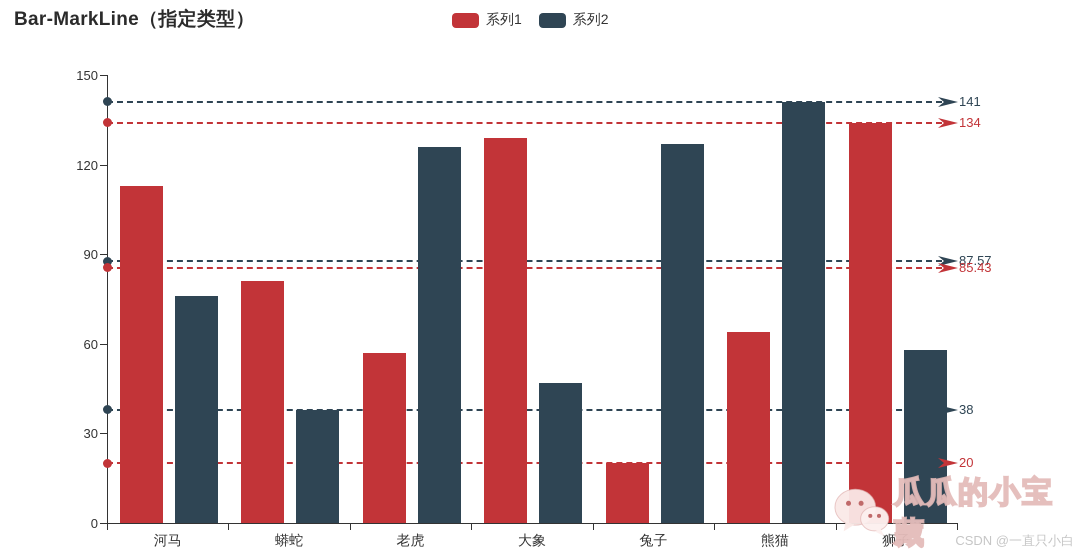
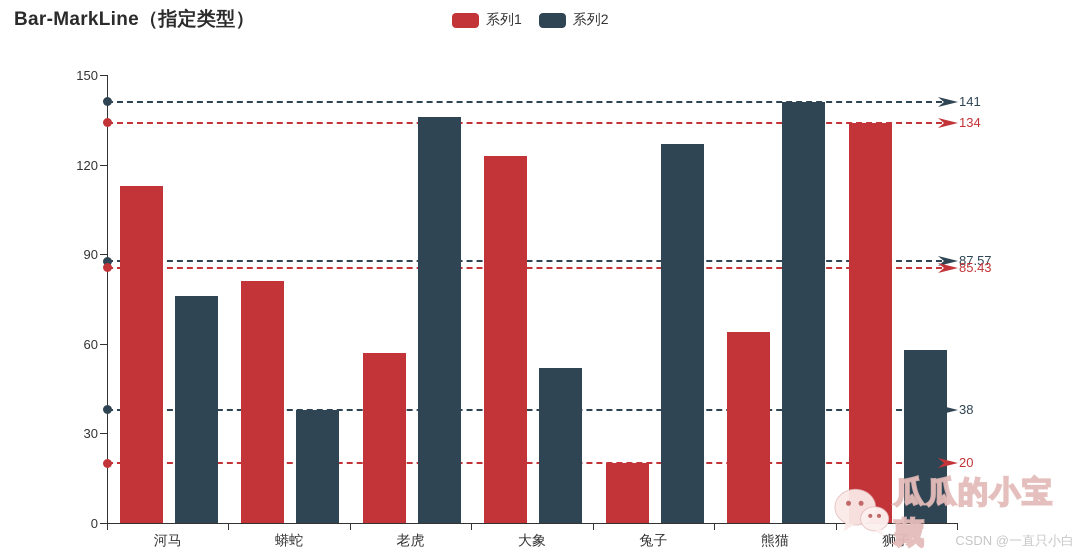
系列2/老虎: 126 -> 136
系列1/大象: 129 -> 123
系列2/大象: 47 -> 52
